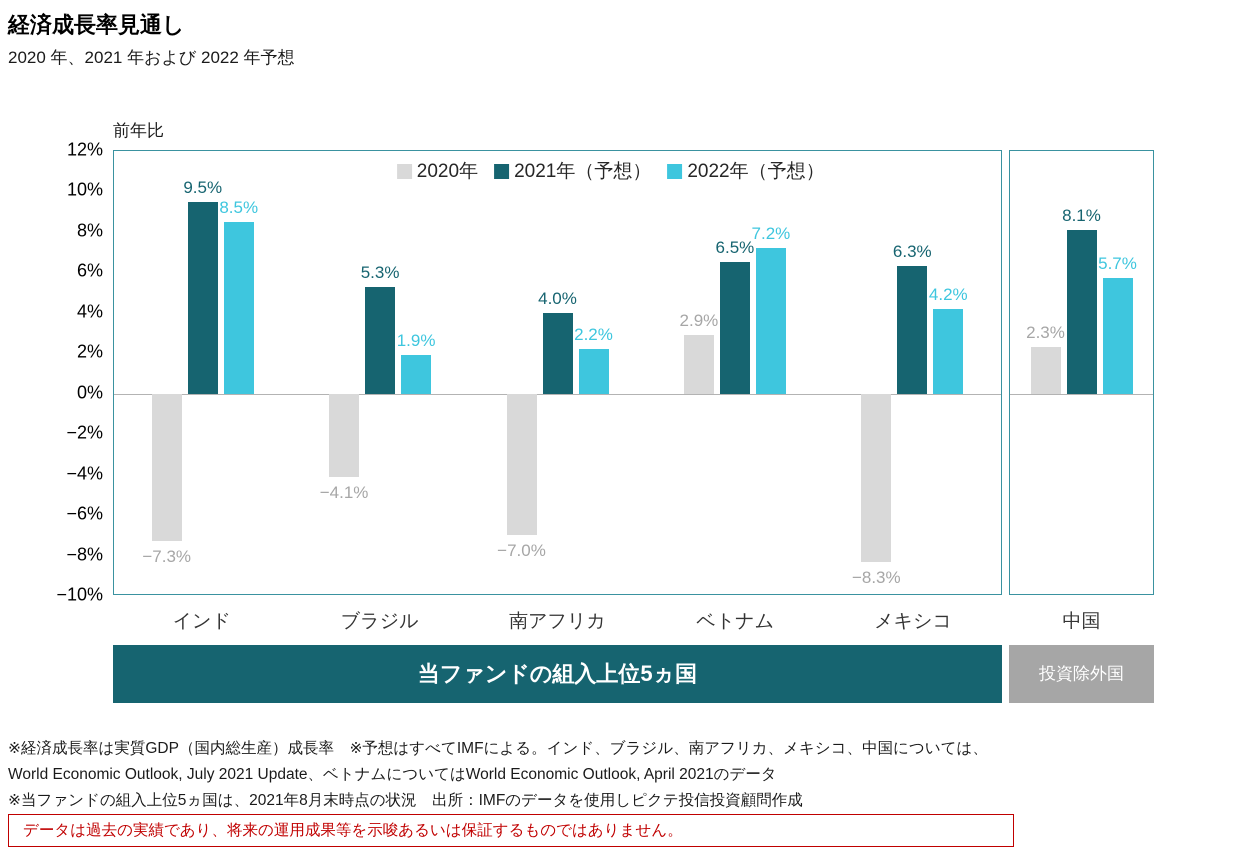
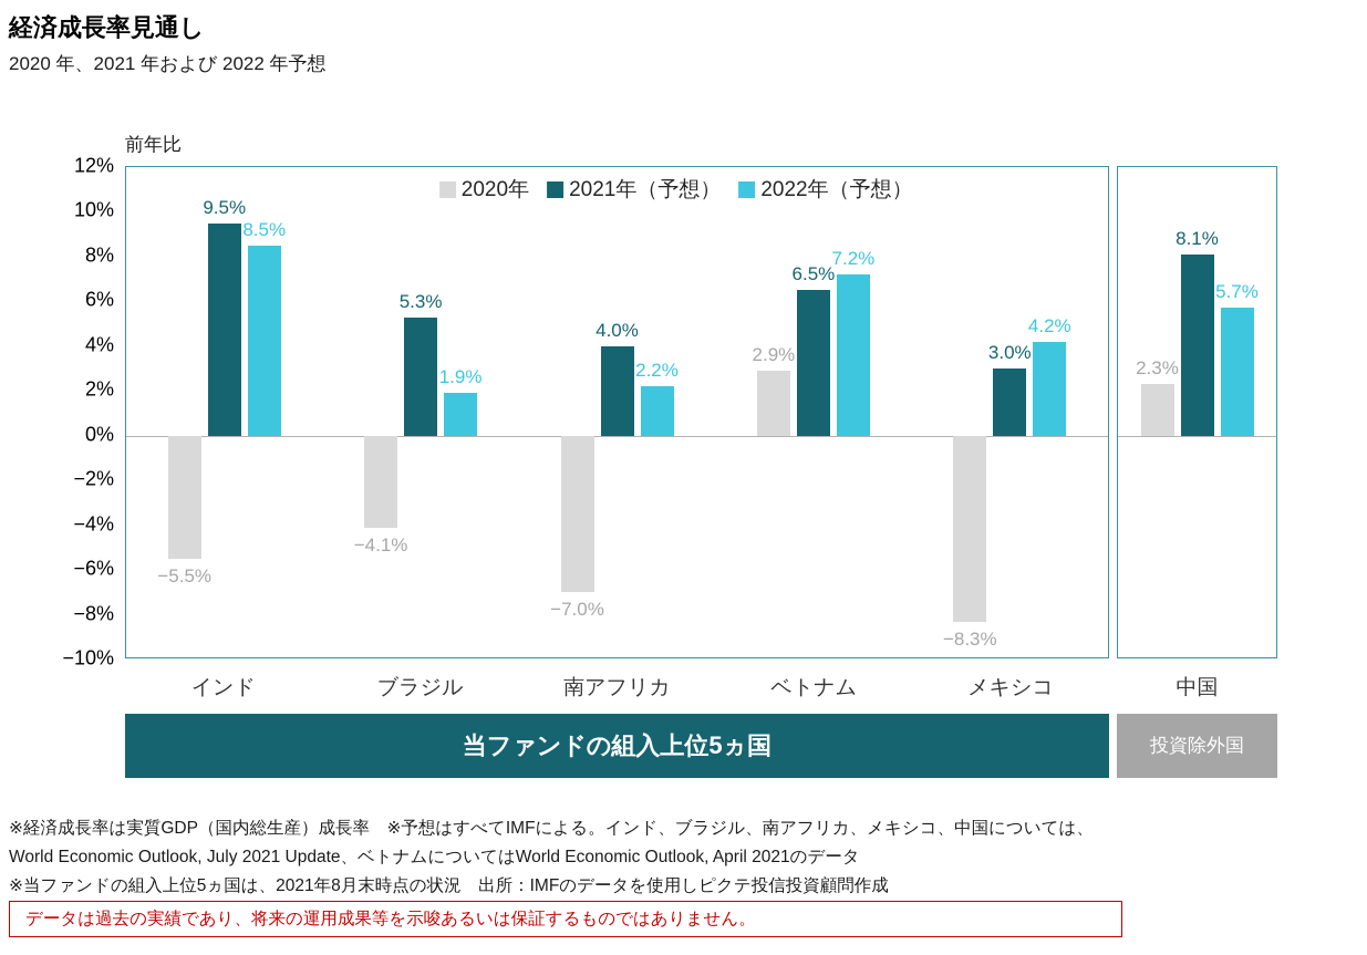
2020年/インド: −7.3% -> −5.5%
2021年（予想）/メキシコ: 6.3% -> 3.0%
